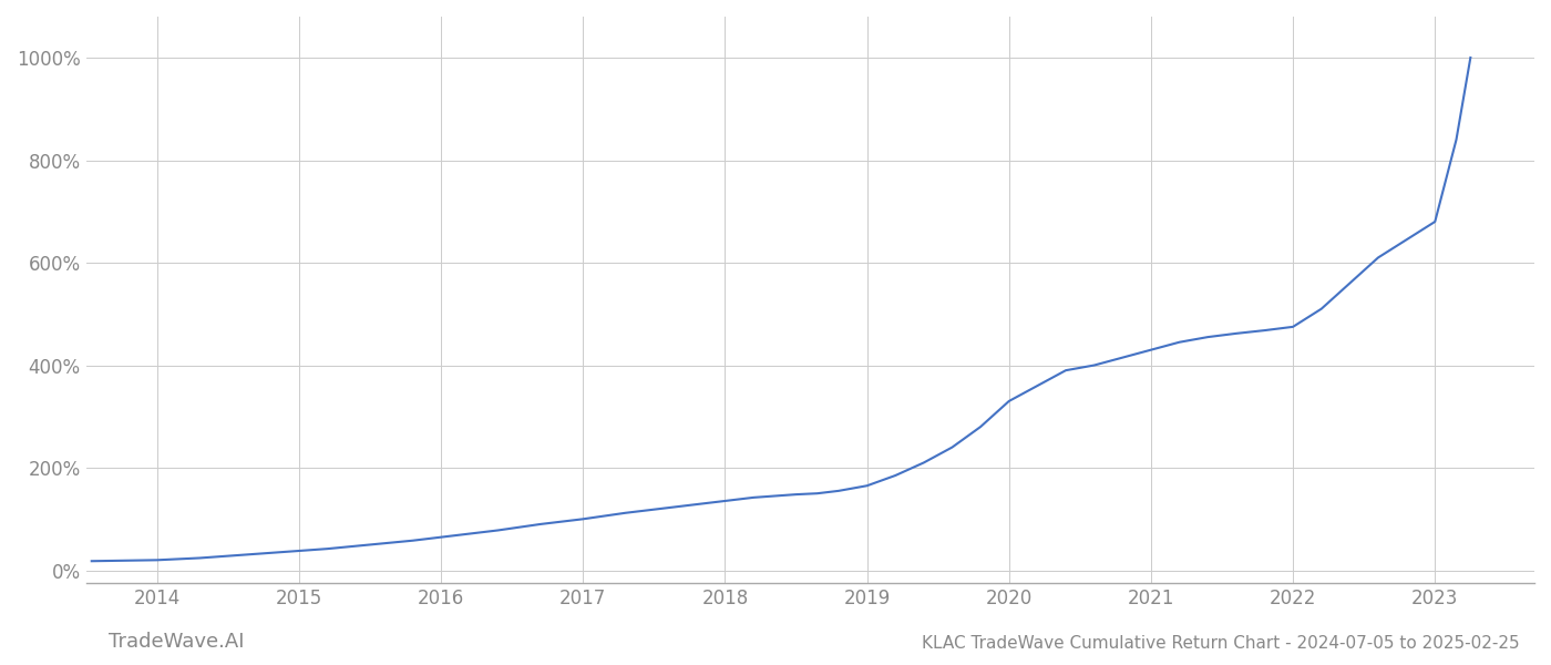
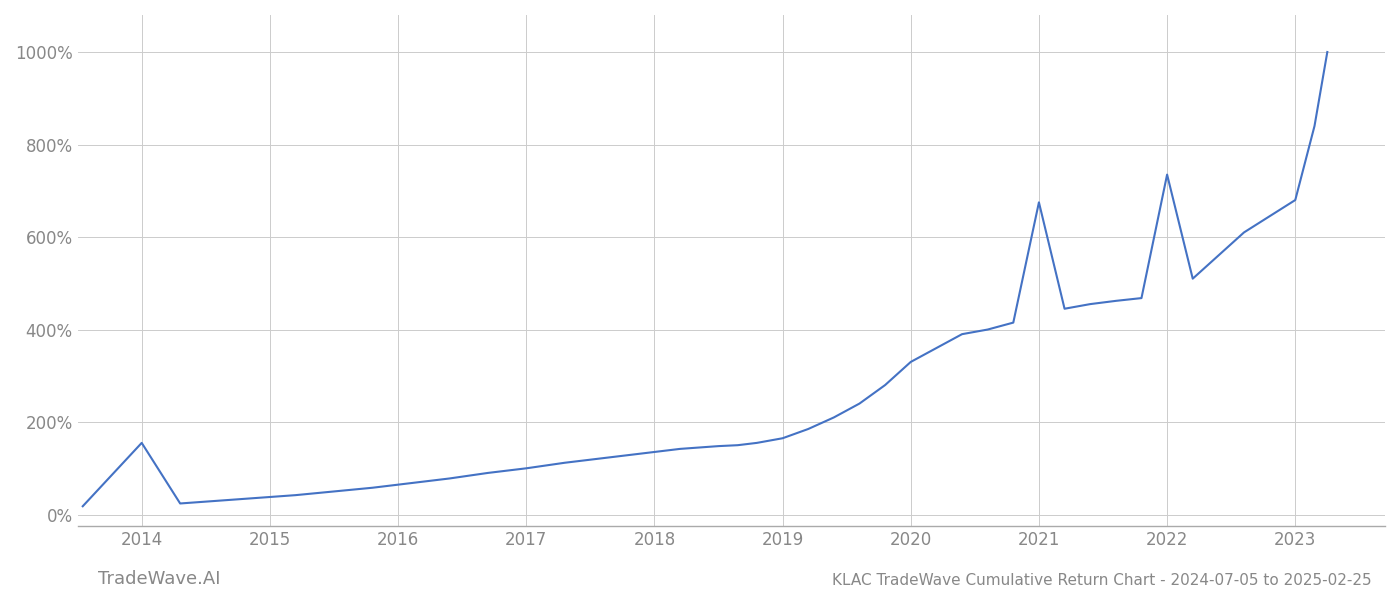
2014: 20% -> 155%
2021: 430% -> 675%
2022: 475% -> 735%
